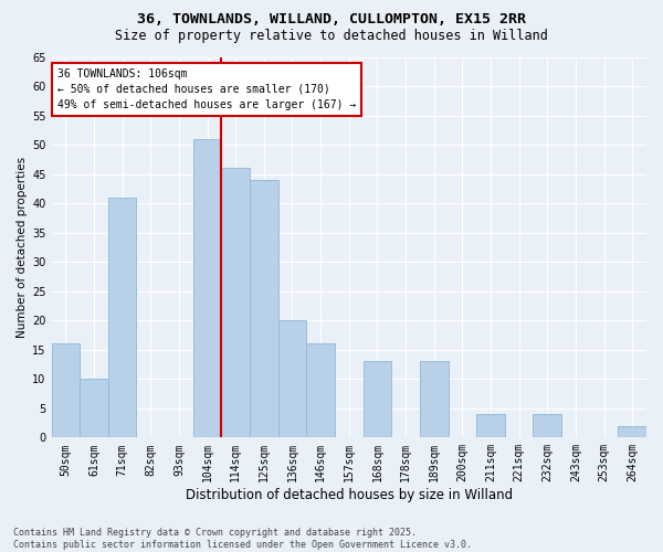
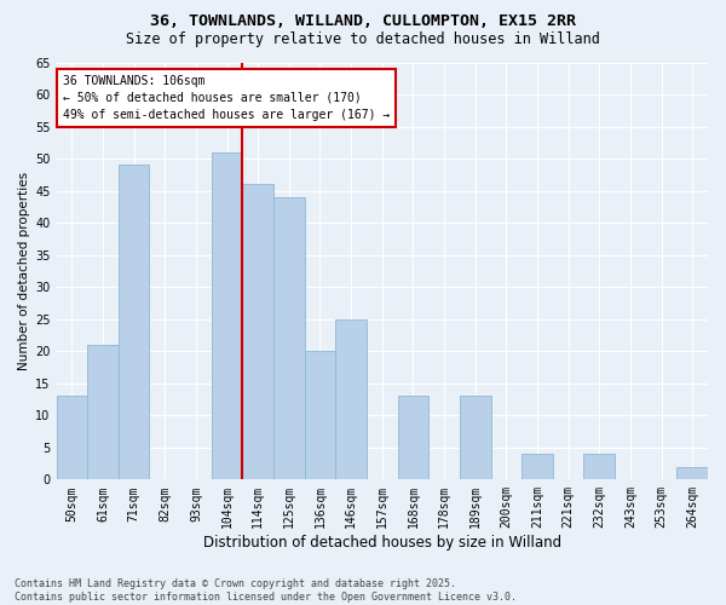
50sqm: 16 -> 13
61sqm: 10 -> 21
71sqm: 41 -> 49
146sqm: 16 -> 25
